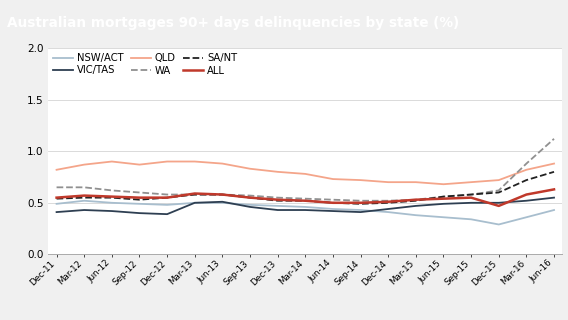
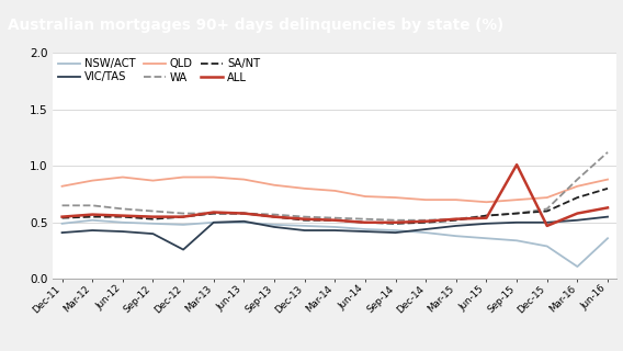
VIC/TAS/Dec-12: 0.39 -> 0.26
ALL/Sep-15: 0.55 -> 1.01
NSW/ACT/Mar-16: 0.36 -> 0.11
NSW/ACT/Jun-16: 0.43 -> 0.36
